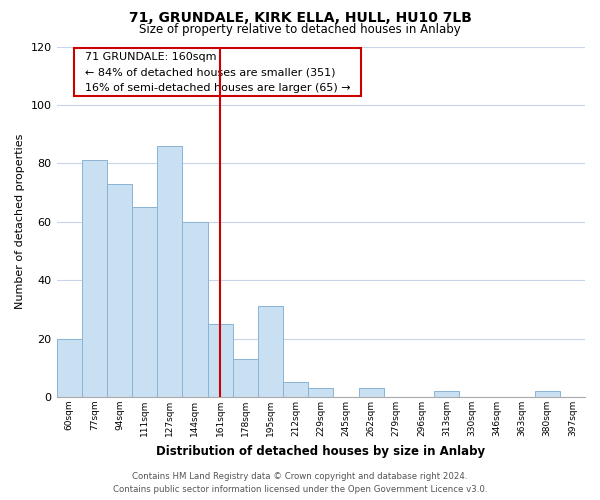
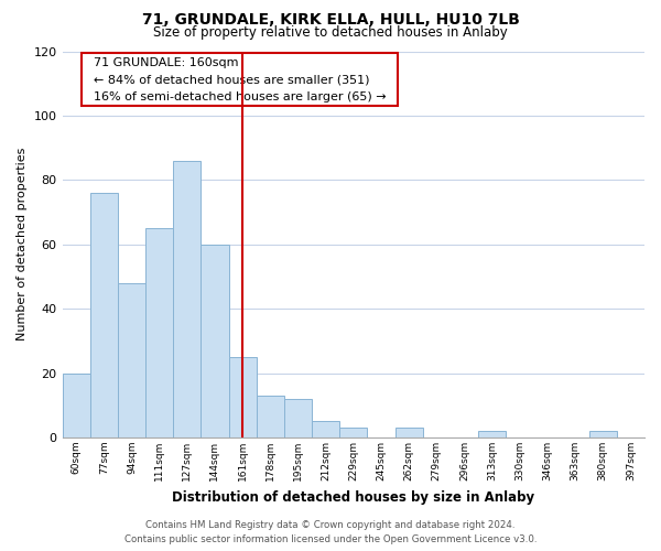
77sqm: 81 -> 76
94sqm: 73 -> 48
195sqm: 31 -> 12
